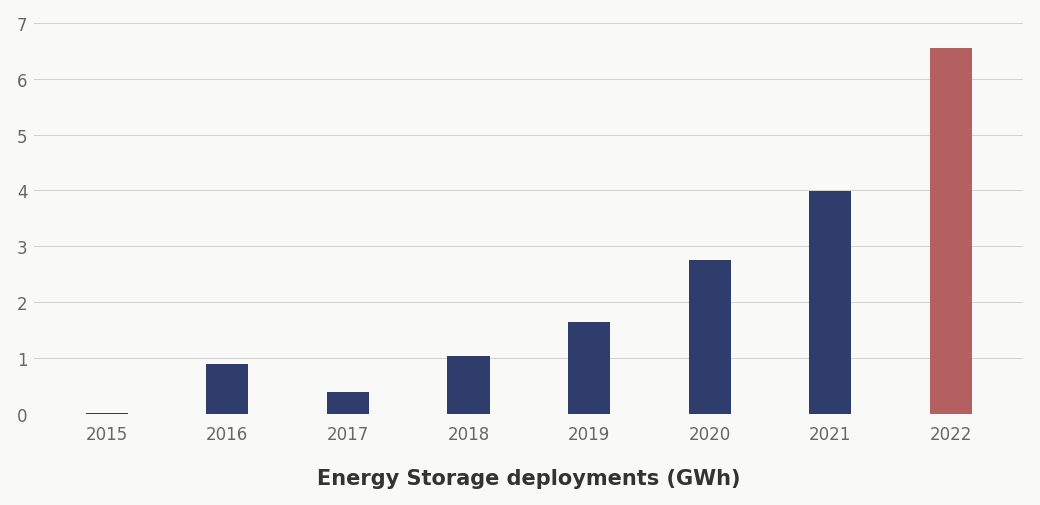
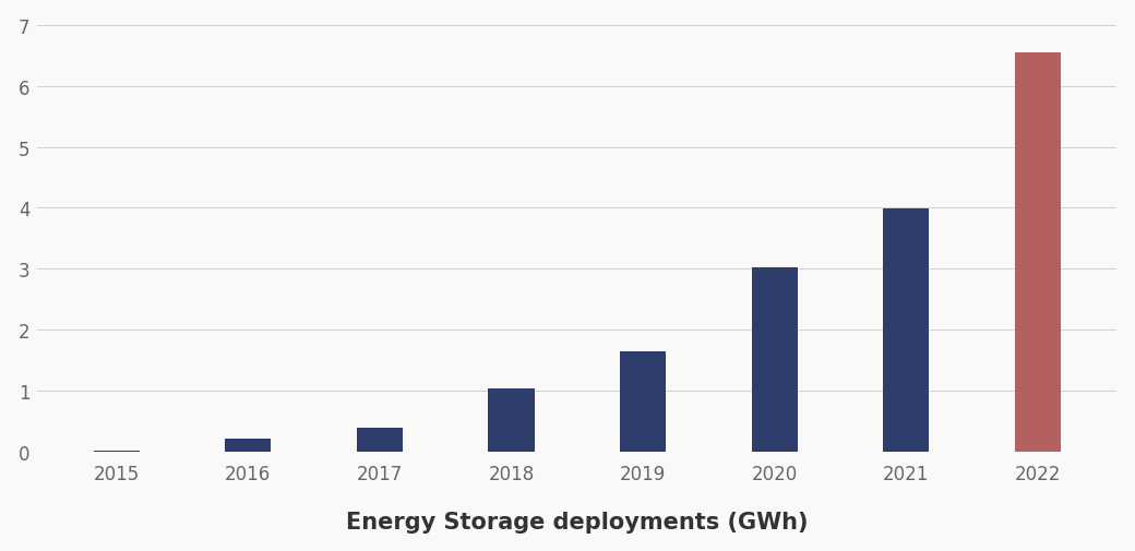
2016: 0.90 -> 0.21
2020: 2.76 -> 3.02
